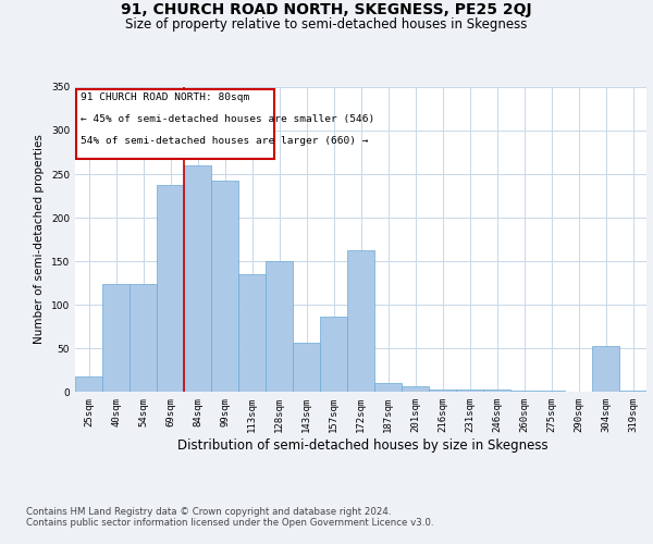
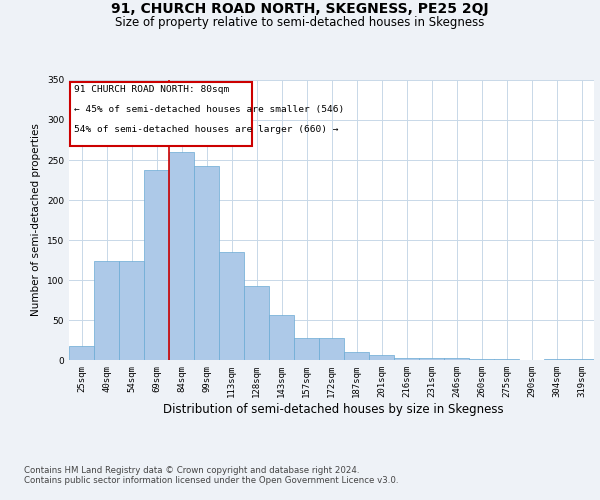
128sqm: 150 -> 93
157sqm: 86 -> 27
172sqm: 162 -> 27
304sqm: 52 -> 1
